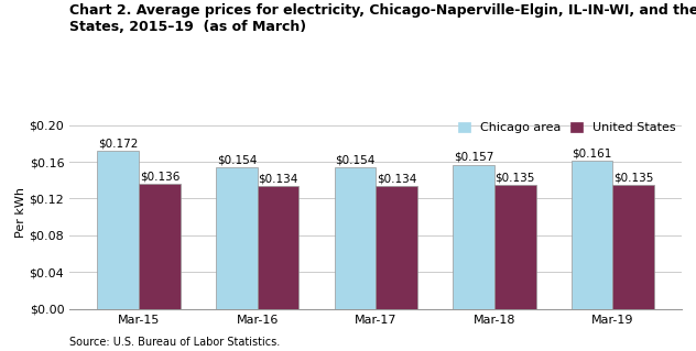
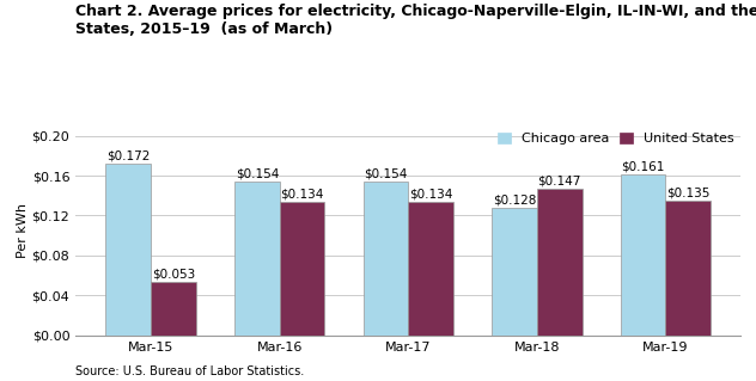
United States/Mar-15: $0.136 -> $0.053
Chicago area/Mar-18: $0.157 -> $0.128
United States/Mar-18: $0.135 -> $0.147
